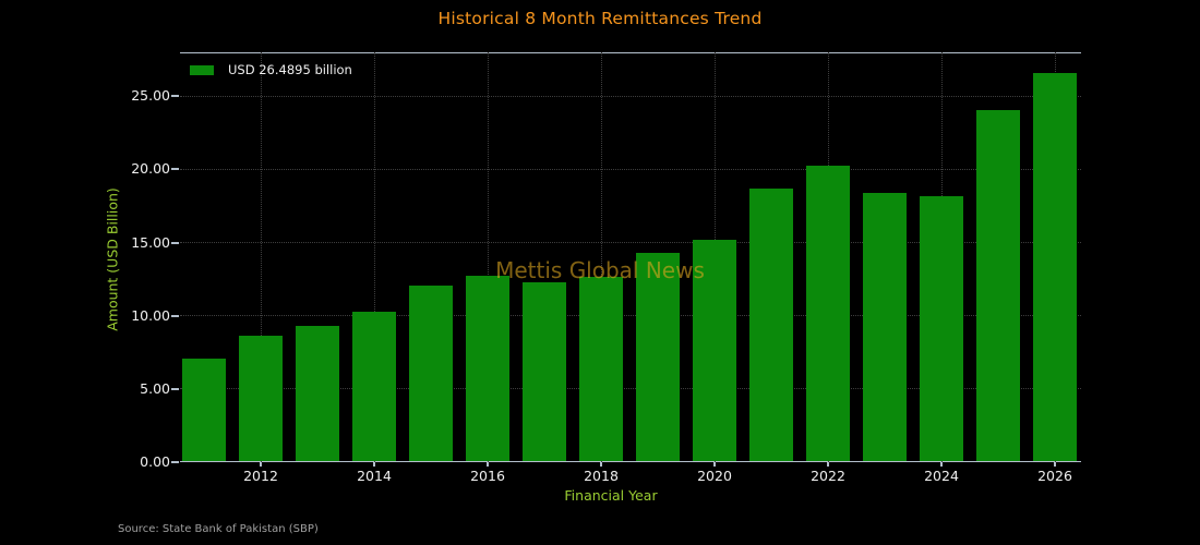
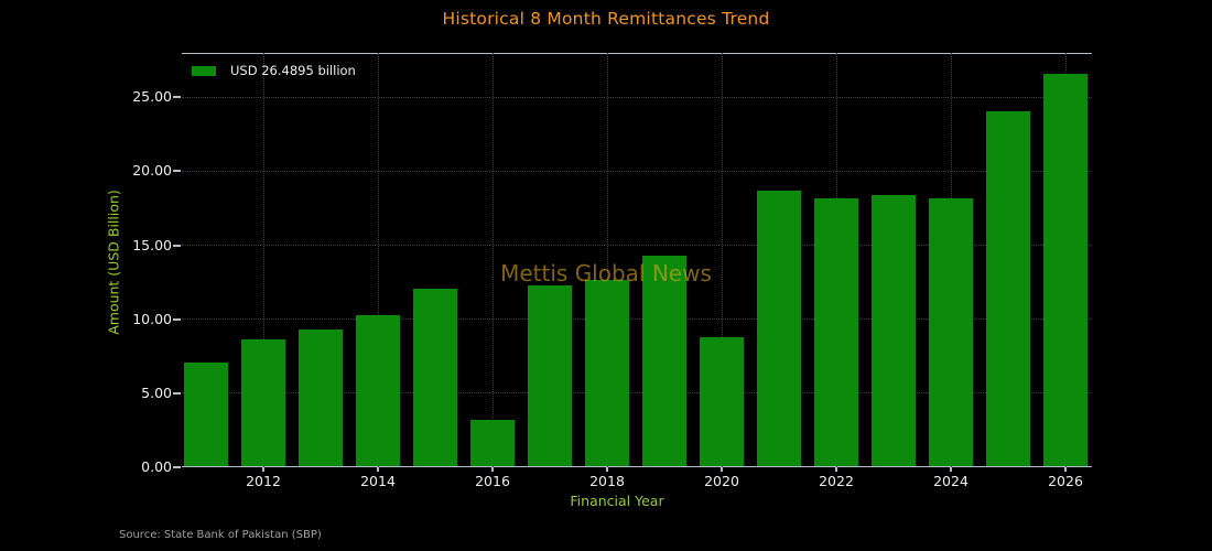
2016: 12.7 -> 3.1
2020: 15.1 -> 8.7
2022: 20.1 -> 18.1
